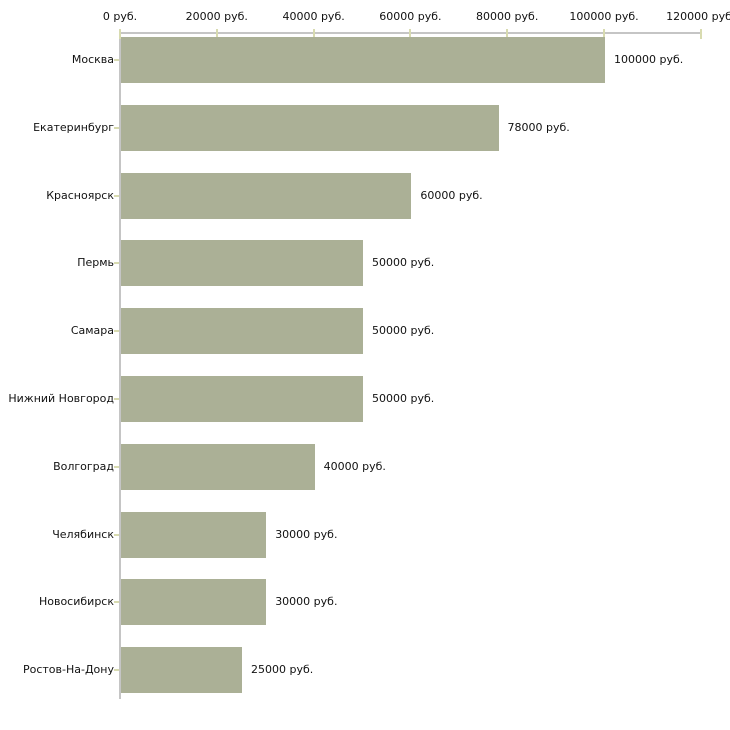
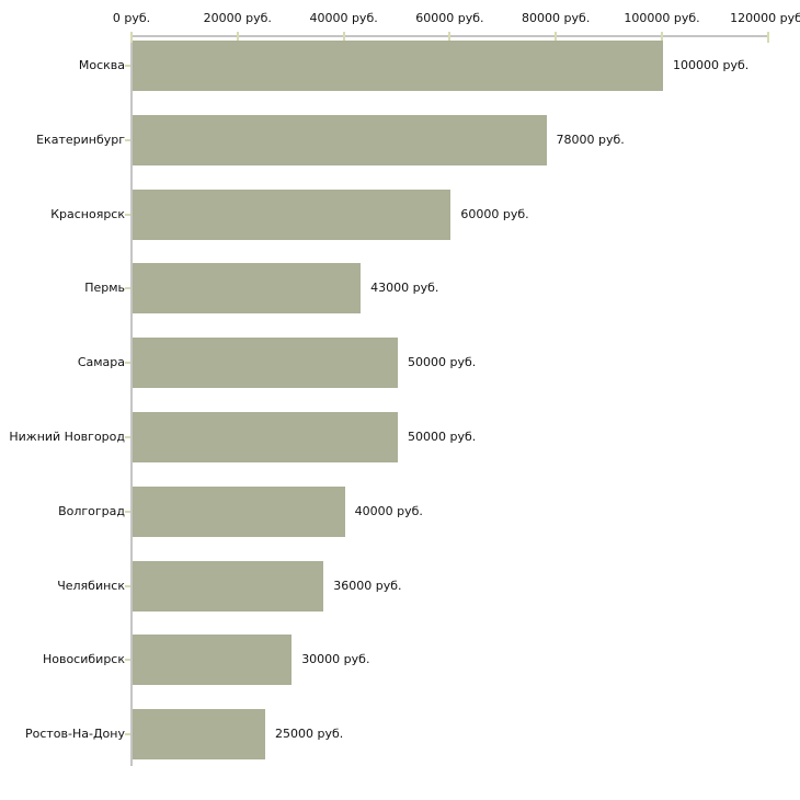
Пермь: 50000 -> 43000
Челябинск: 30000 -> 36000
